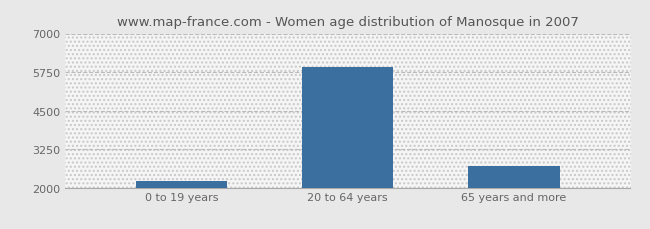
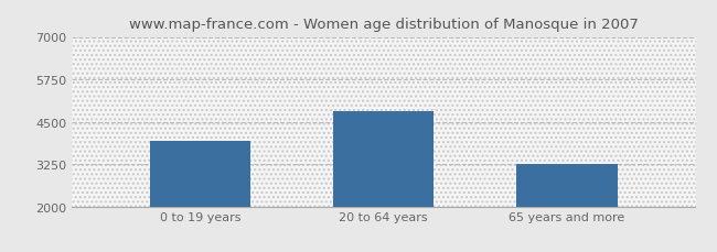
0 to 19 years: 2230 -> 3950
20 to 64 years: 5900 -> 4800
65 years and more: 2700 -> 3250
